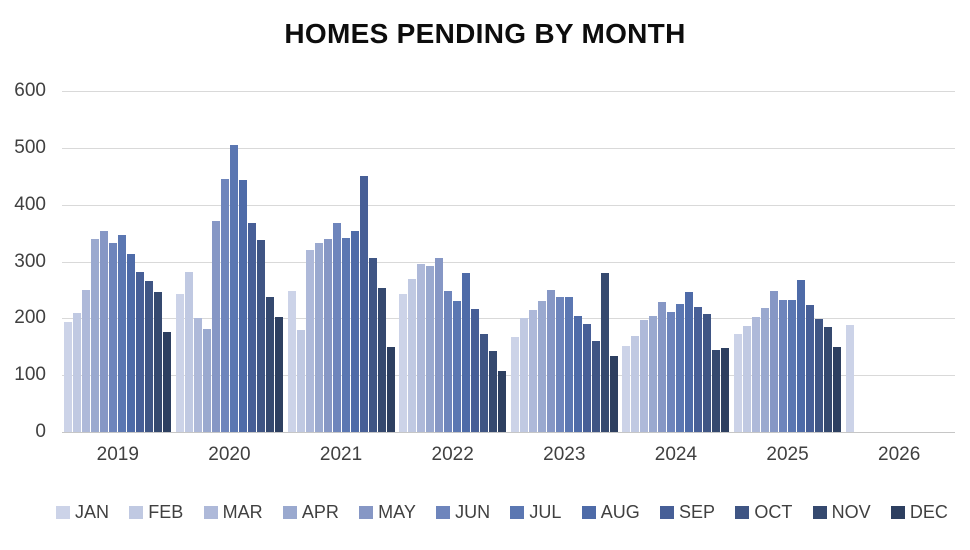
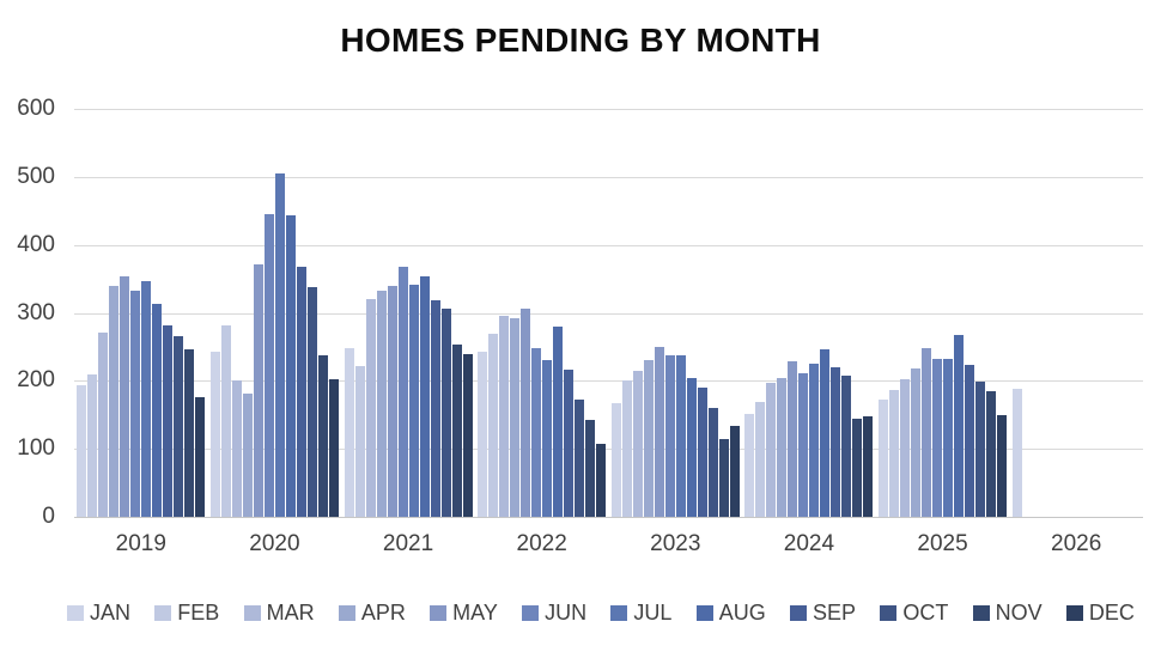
MAR/2019: 250 -> 270
FEB/2021: 180 -> 220
SEP/2021: 450 -> 320
DEC/2021: 150 -> 240
NOV/2023: 280 -> 120
